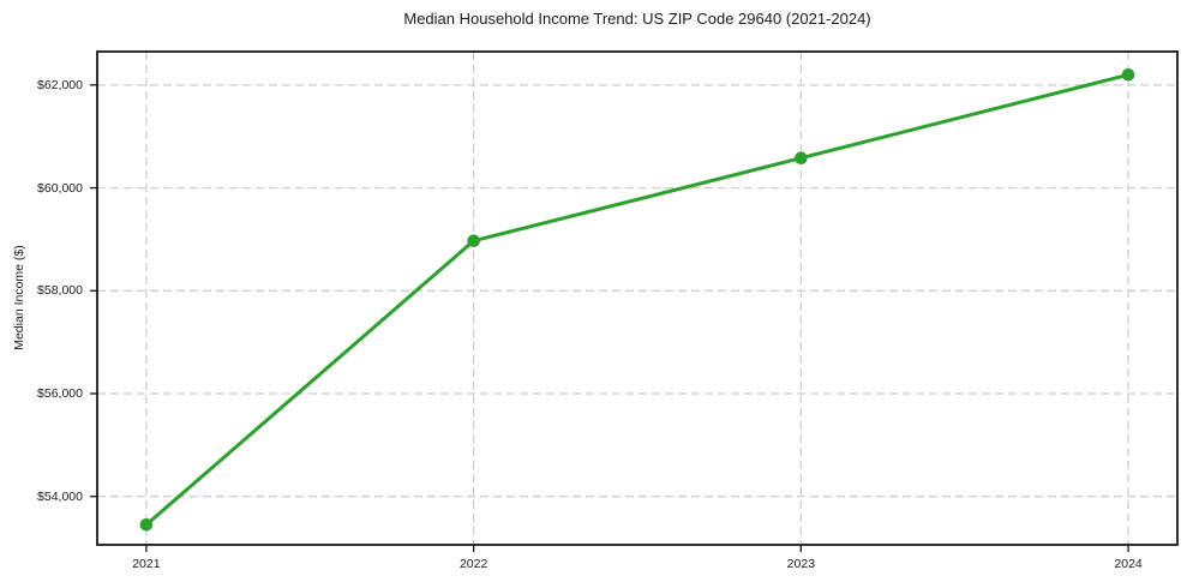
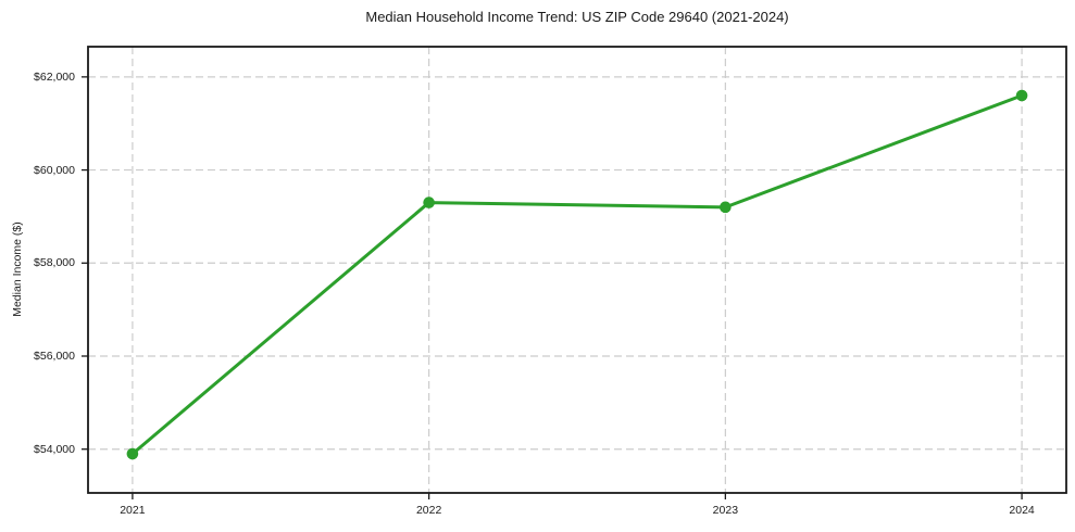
2021: $53400 -> $53900
2022: $59000 -> $59300
2023: $60600 -> $59200
2024: $62200 -> $61600
